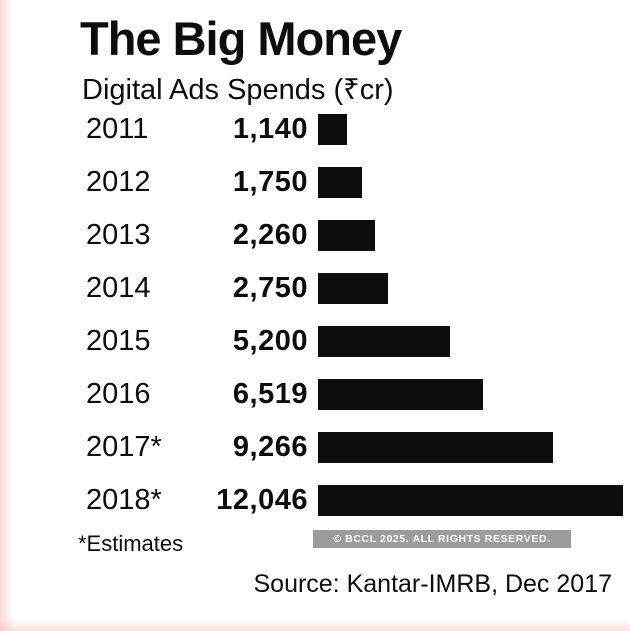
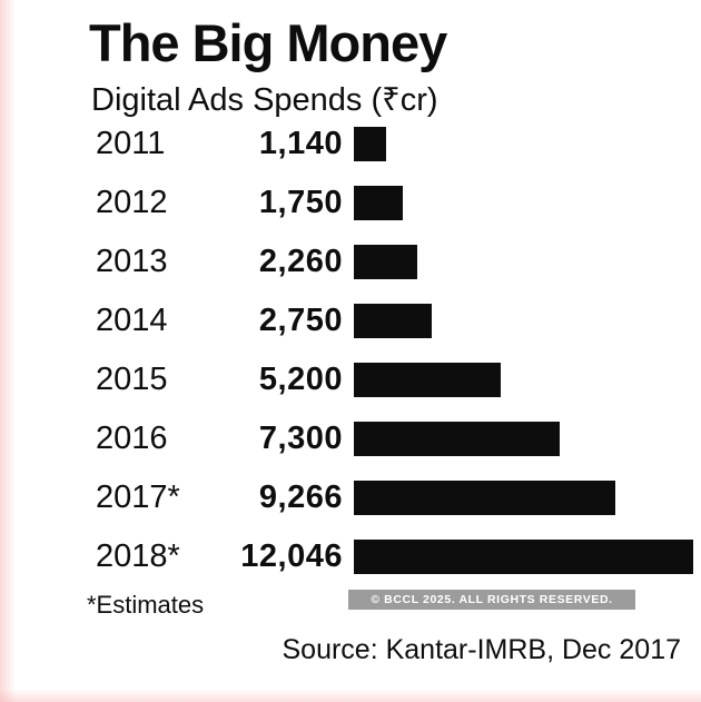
2016: 6,519 -> 7,300
